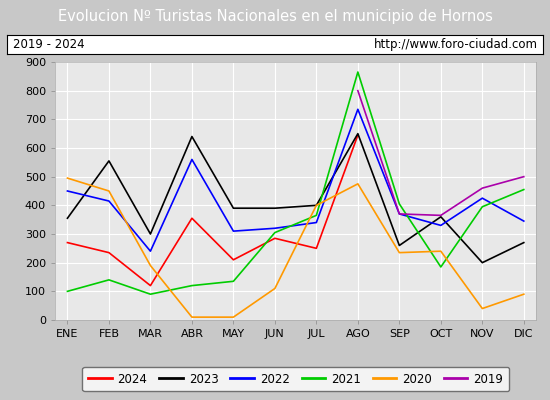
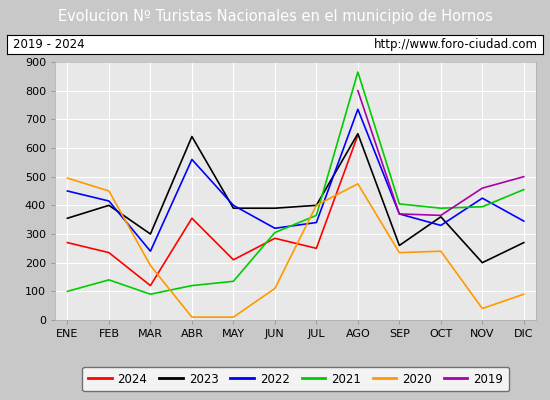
2023/FEB: 555 -> 400
2022/MAY: 310 -> 400
2021/OCT: 185 -> 390
